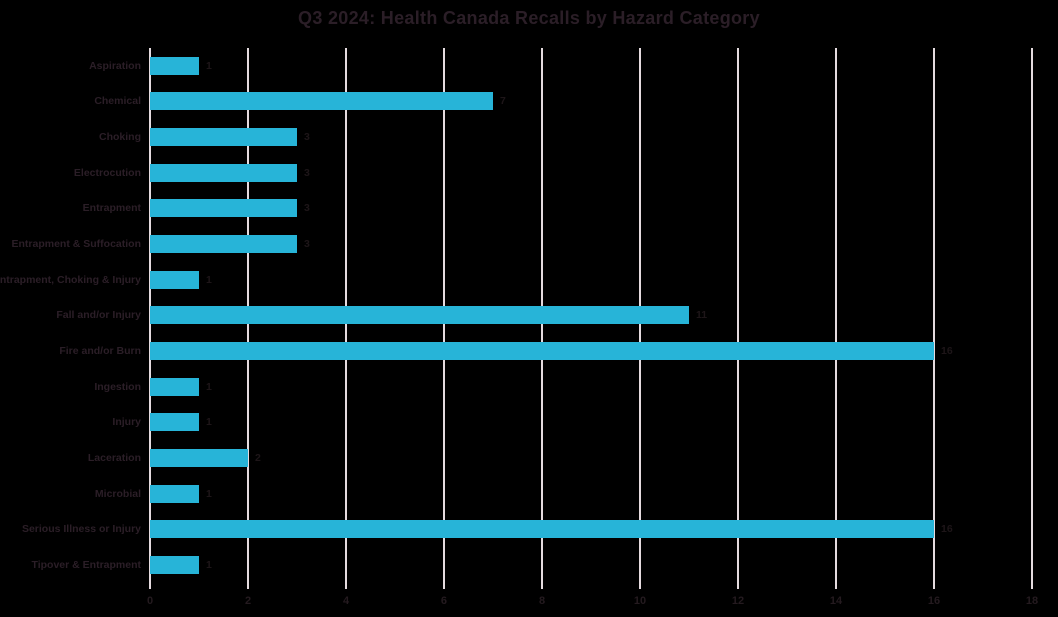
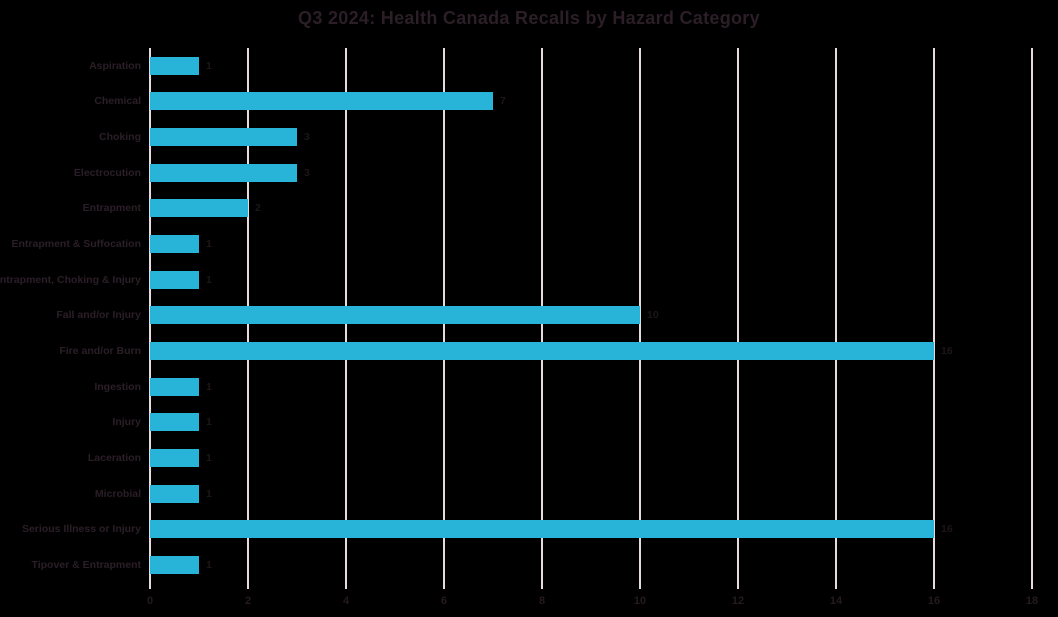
Entrapment: 3 -> 2
Entrapment & Suffocation: 3 -> 1
Fall and/or Injury: 11 -> 10
Laceration: 2 -> 1
